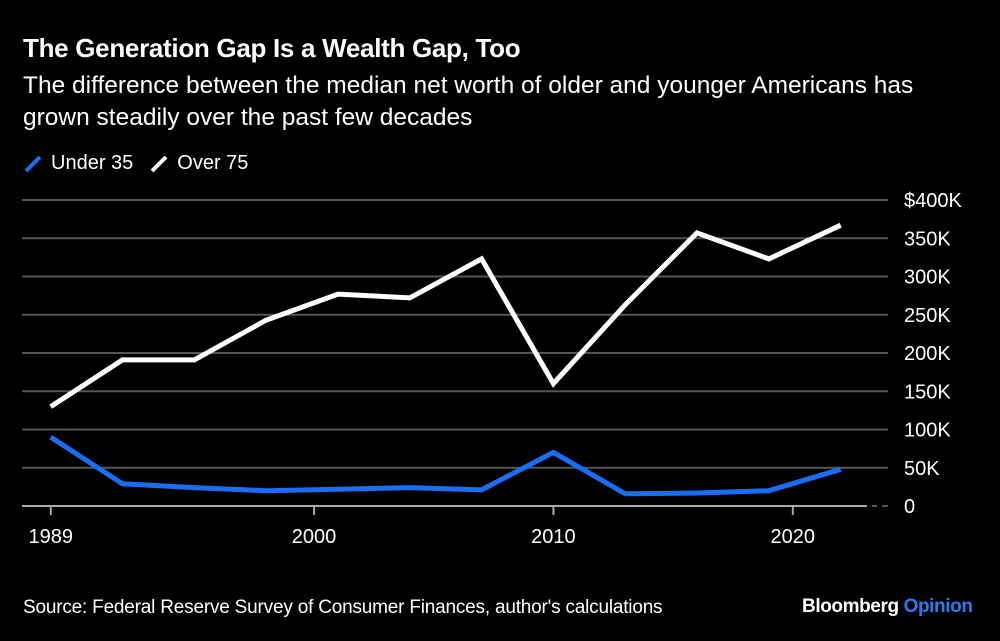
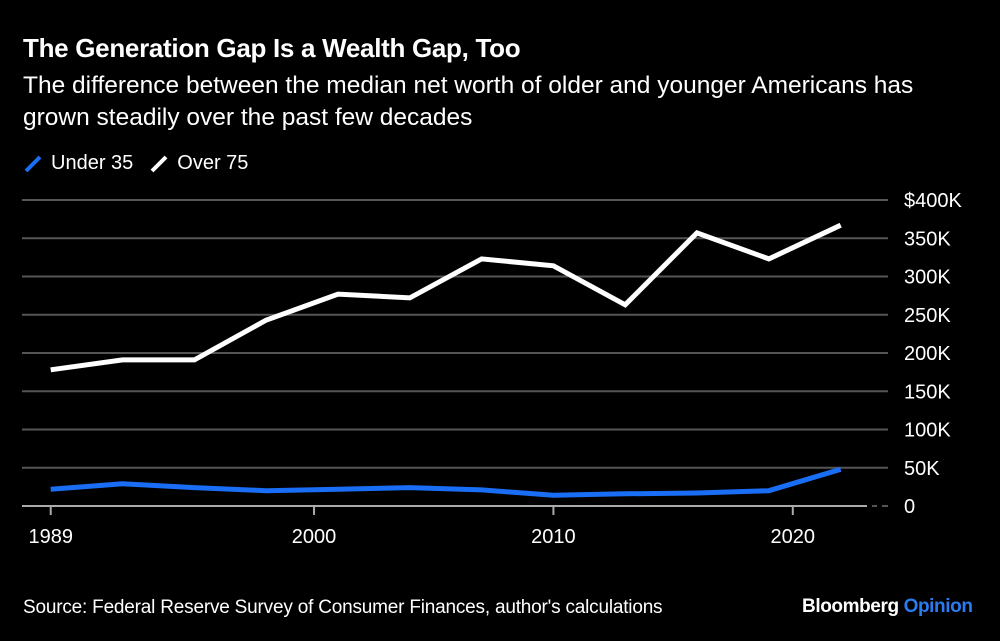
Under 35/1989: $90K -> $20K
Over 75/1989: $130K -> $180K
Under 35/2010: $70K -> $10K
Over 75/2010: $160K -> $310K
